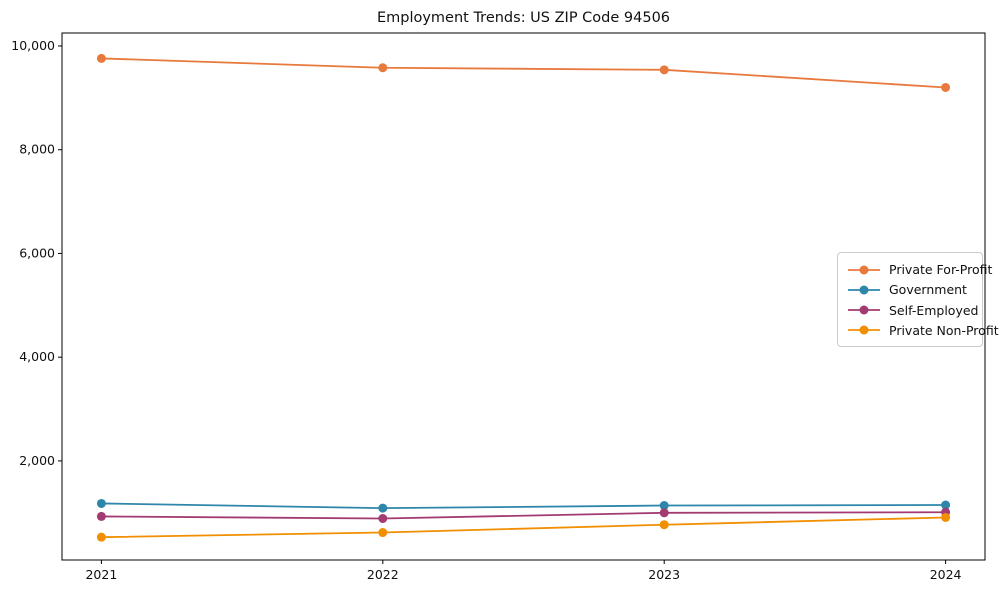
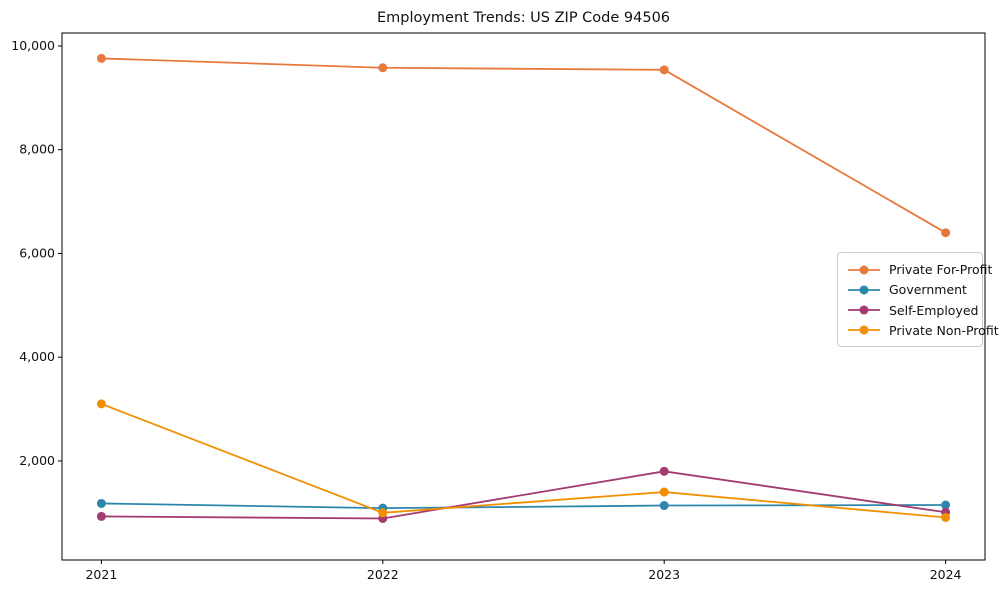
Private Non-Profit/2021: 500 -> 3100
Private Non-Profit/2022: 600 -> 1000
Self-Employed/2023: 1000 -> 1800
Private Non-Profit/2023: 800 -> 1400
Private For-Profit/2024: 9200 -> 6400
